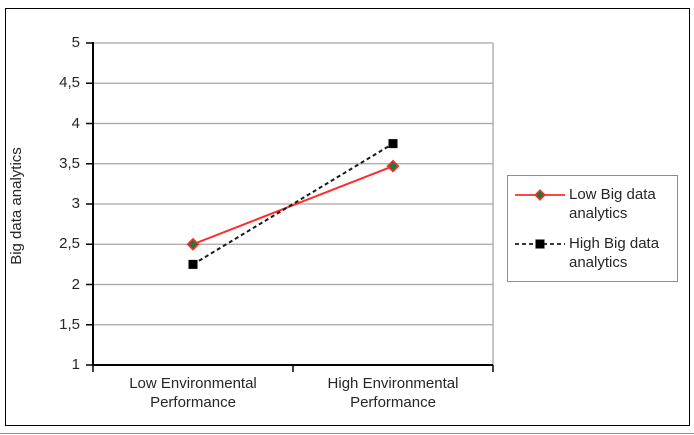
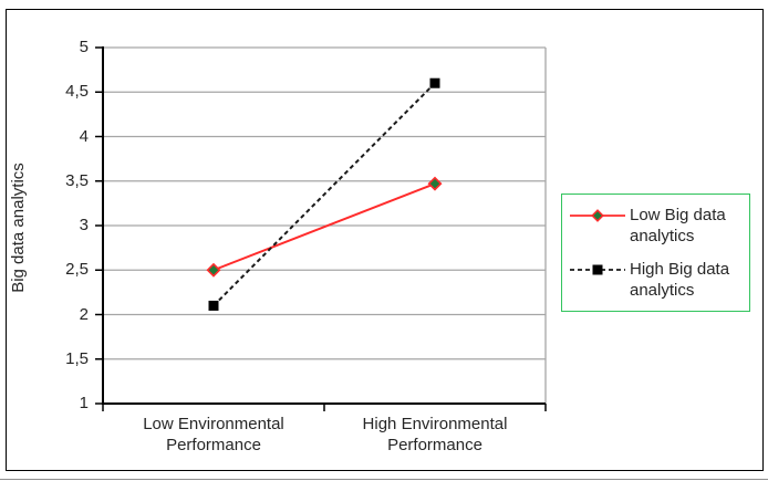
High Big data analytics/Low Environmental Performance: 2.2 -> 2.1
High Big data analytics/High Environmental Performance: 3.8 -> 4.6
